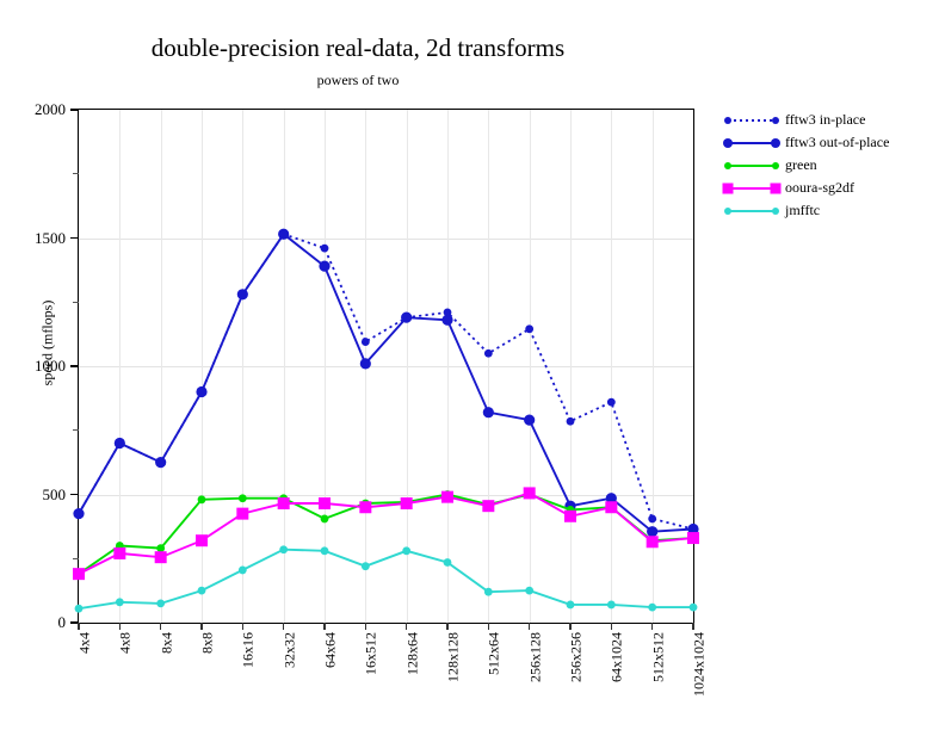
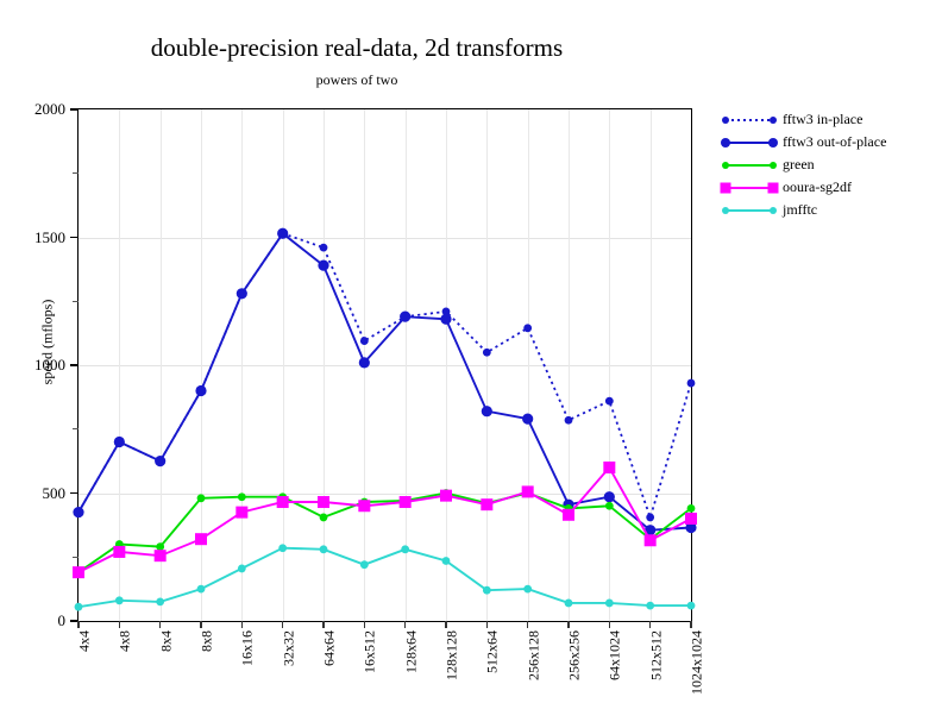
ooura-sg2df/64x1024: 450 -> 600
fftw3 in-place/1024x1024: 360 -> 930
green/1024x1024: 330 -> 440
ooura-sg2df/1024x1024: 330 -> 400
